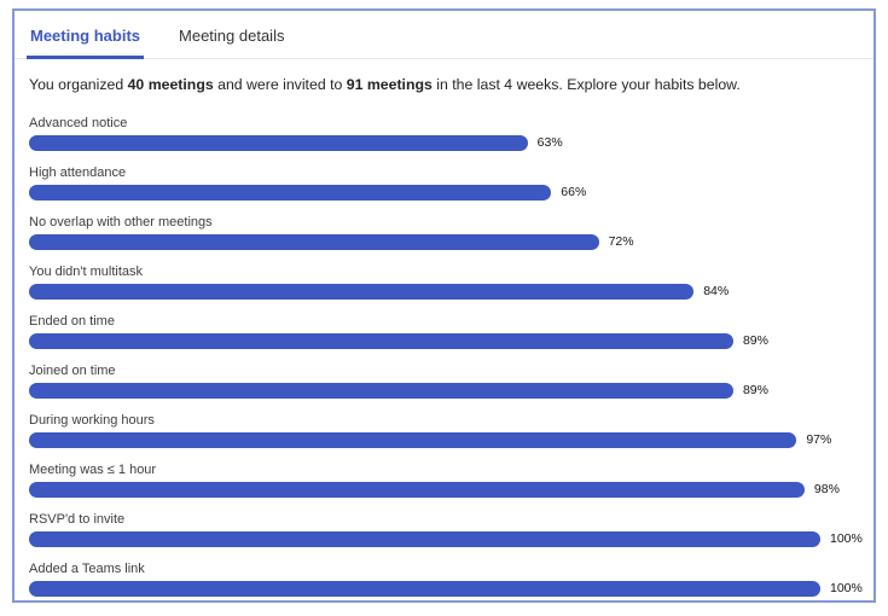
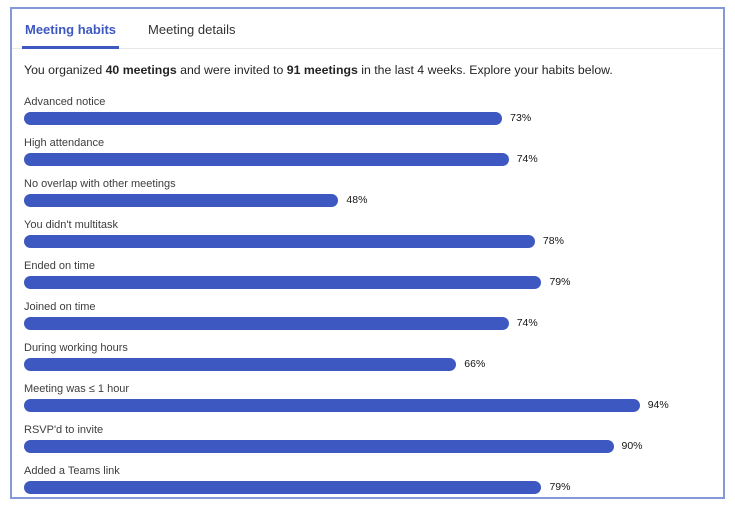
Advanced notice: 63% -> 73%
High attendance: 66% -> 74%
No overlap with other meetings: 72% -> 48%
You didn't multitask: 84% -> 78%
Ended on time: 89% -> 79%
Joined on time: 89% -> 74%
During working hours: 97% -> 66%
Meeting was ≤ 1 hour: 98% -> 94%
RSVP'd to invite: 100% -> 90%
Added a Teams link: 100% -> 79%
